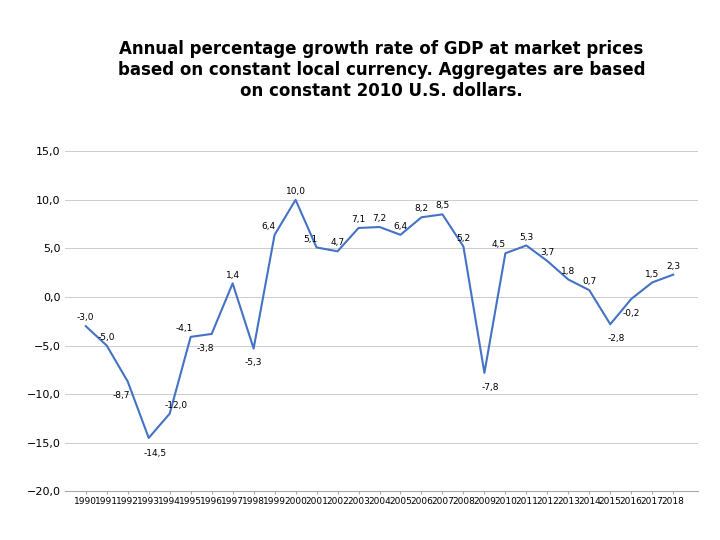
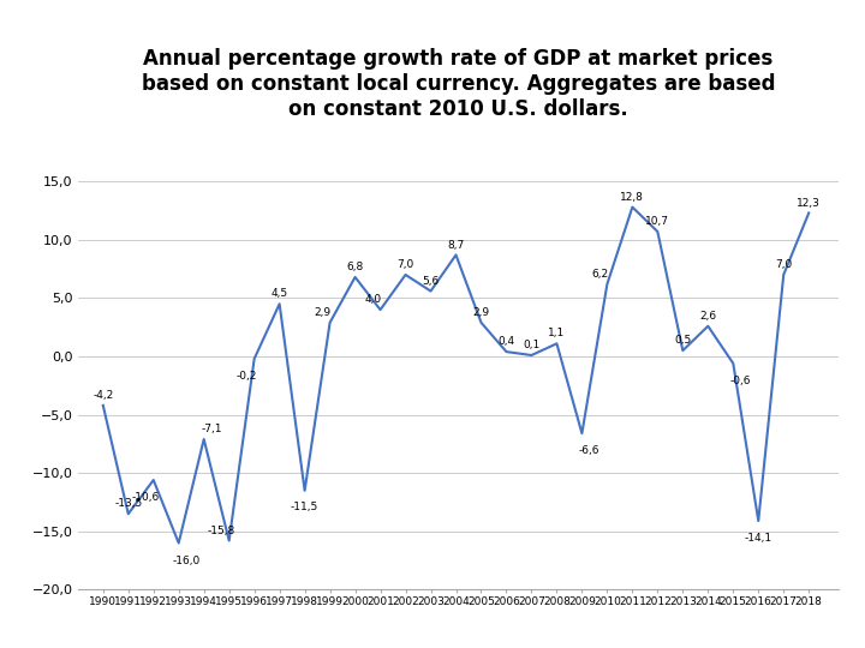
1990: -3,0 -> -4,2
1991: -5,0 -> -13,5
1992: -8,7 -> -10,6
1993: -14,5 -> -16,0
1994: -12,0 -> -7,1
1995: -4,1 -> -15,8
1996: -3,8 -> -0,2
1997: 1,4 -> 4,5
1998: -5,3 -> -11,5
1999: 6,4 -> 2,9
2000: 10,0 -> 6,8
2001: 5,1 -> 4,0
2002: 4,7 -> 7,0
2003: 7,1 -> 5,6
2004: 7,2 -> 8,7
2005: 6,4 -> 2,9
2006: 8,2 -> 0,4
2007: 8,5 -> 0,1
2008: 5,2 -> 1,1
2009: -7,8 -> -6,6
2010: 4,5 -> 6,2
2011: 5,3 -> 12,8
2012: 3,7 -> 10,7
2013: 1,8 -> 0,5
2014: 0,7 -> 2,6
2015: -2,8 -> -0,6
2016: -0,2 -> -14,1
2017: 1,5 -> 7,0
2018: 2,3 -> 12,3
